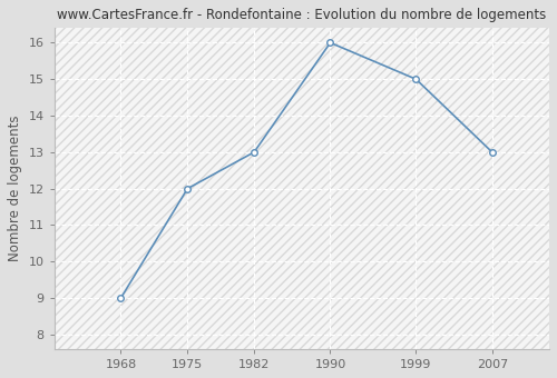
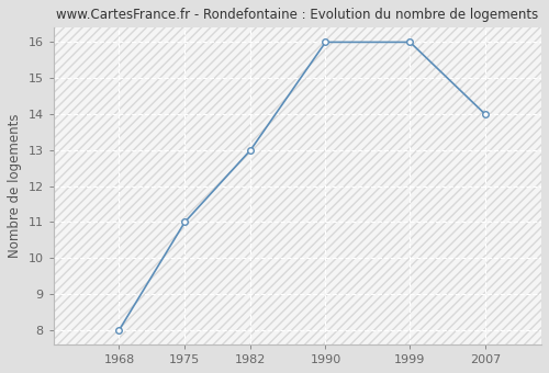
1968: 9 -> 8
1975: 12 -> 11
1999: 15 -> 16
2007: 13 -> 14
